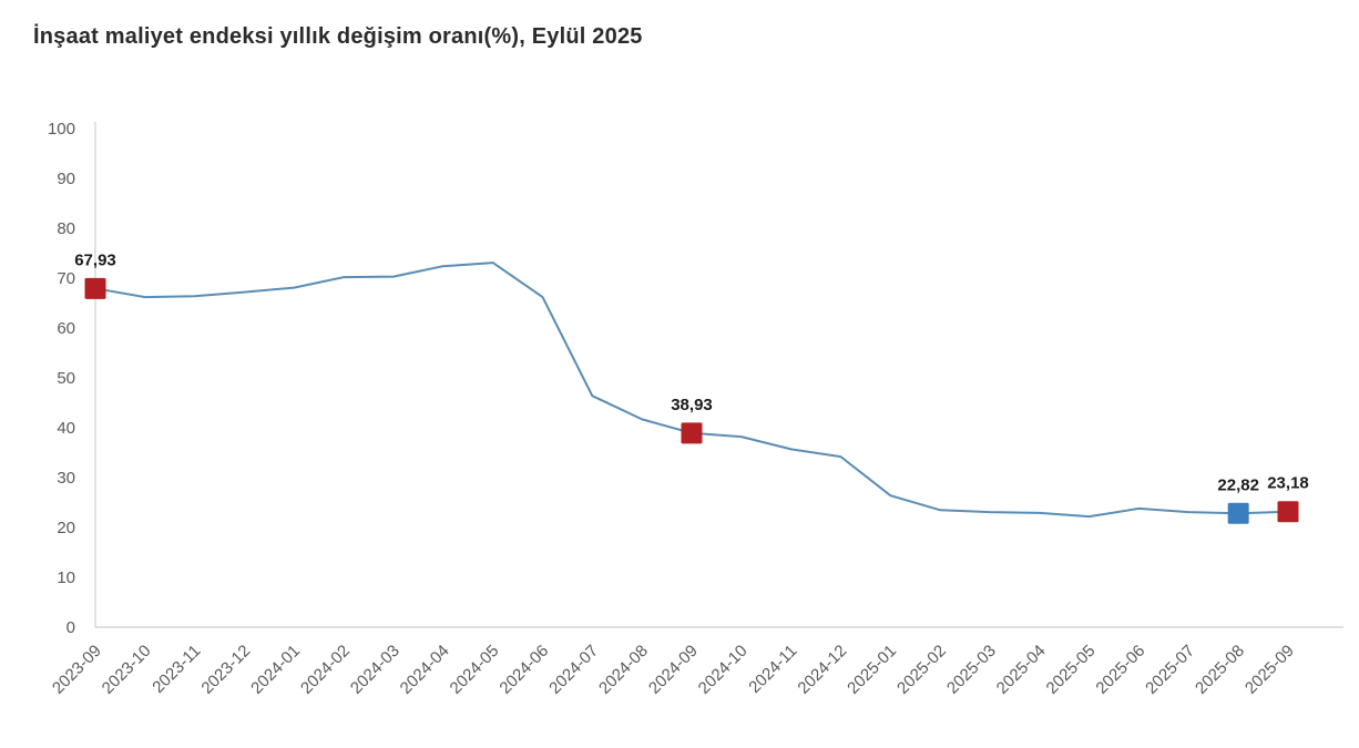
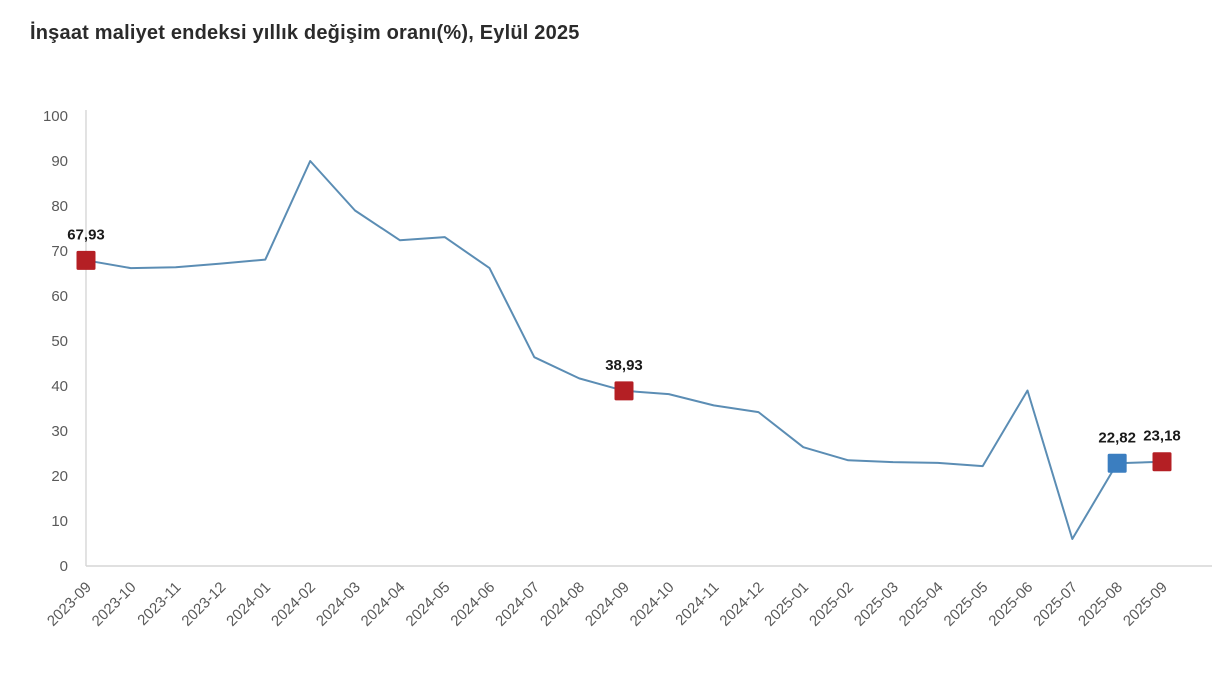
2024-02: 70 -> 90
2024-03: 70 -> 79
2025-06: 24 -> 39
2025-07: 23 -> 6
